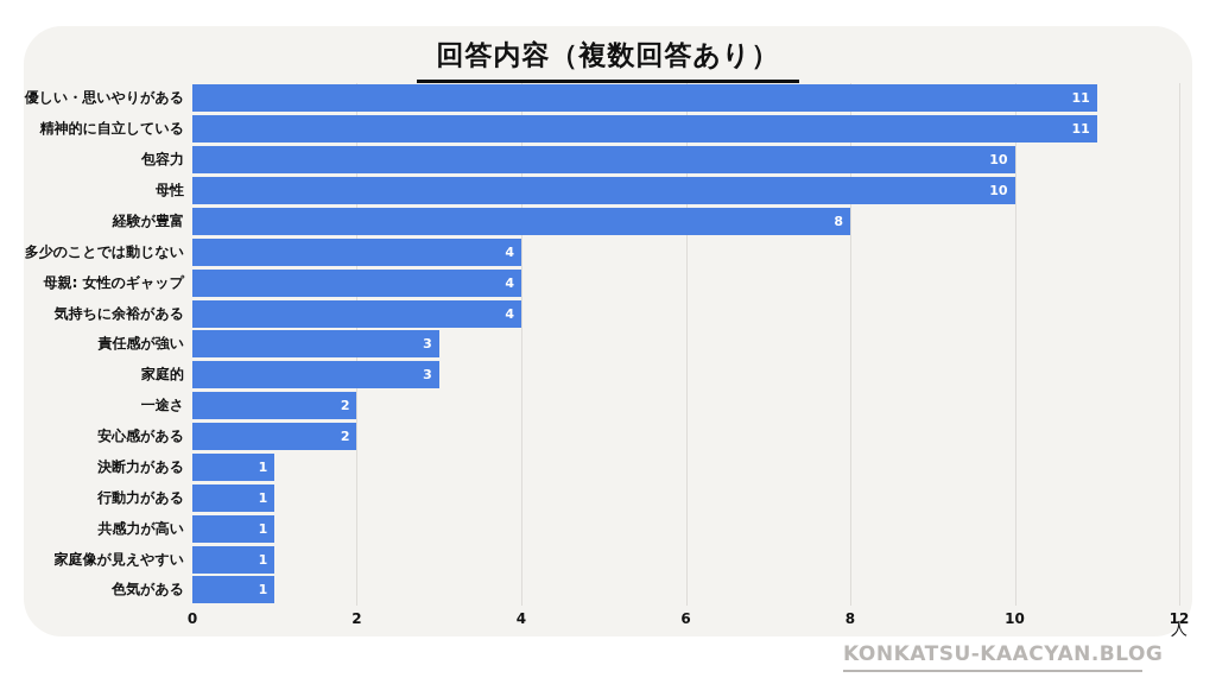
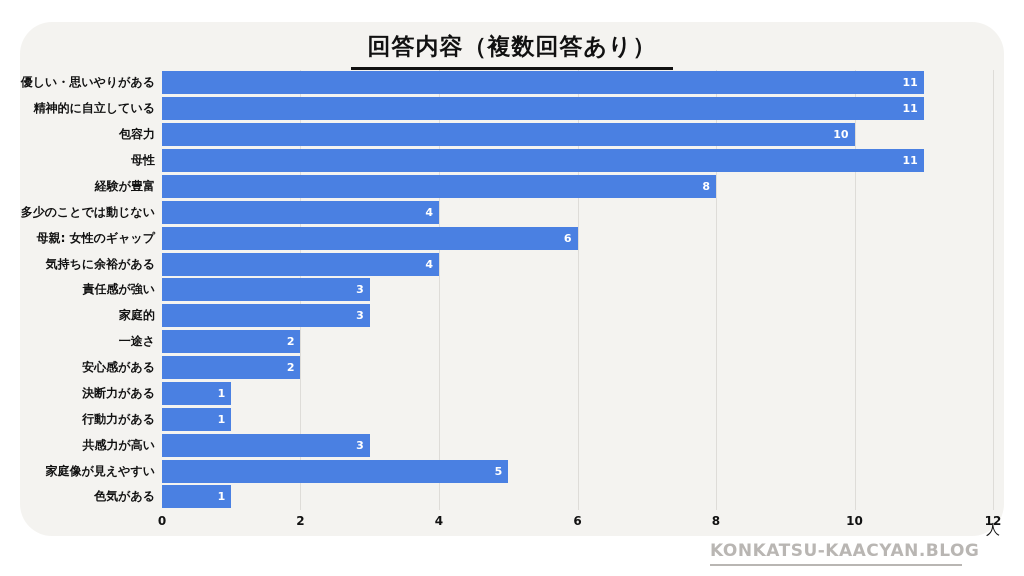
母性: 10 -> 11
母親: 女性のギャップ: 4 -> 6
共感力が高い: 1 -> 3
家庭像が見えやすい: 1 -> 5
